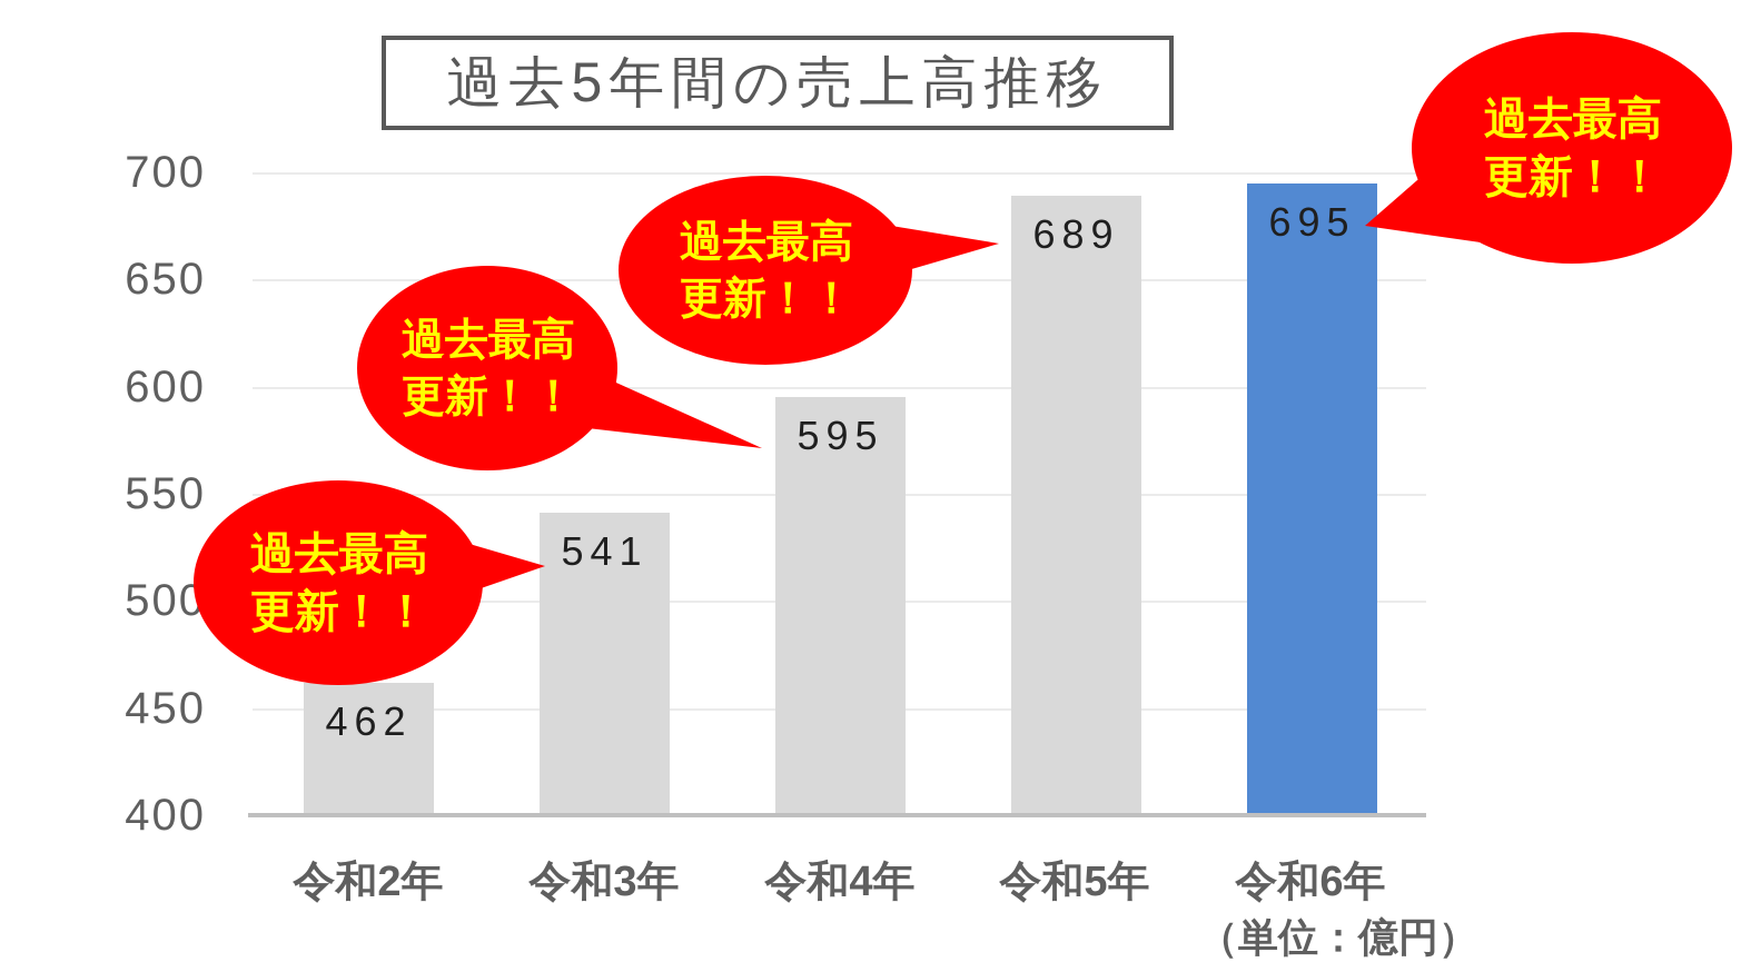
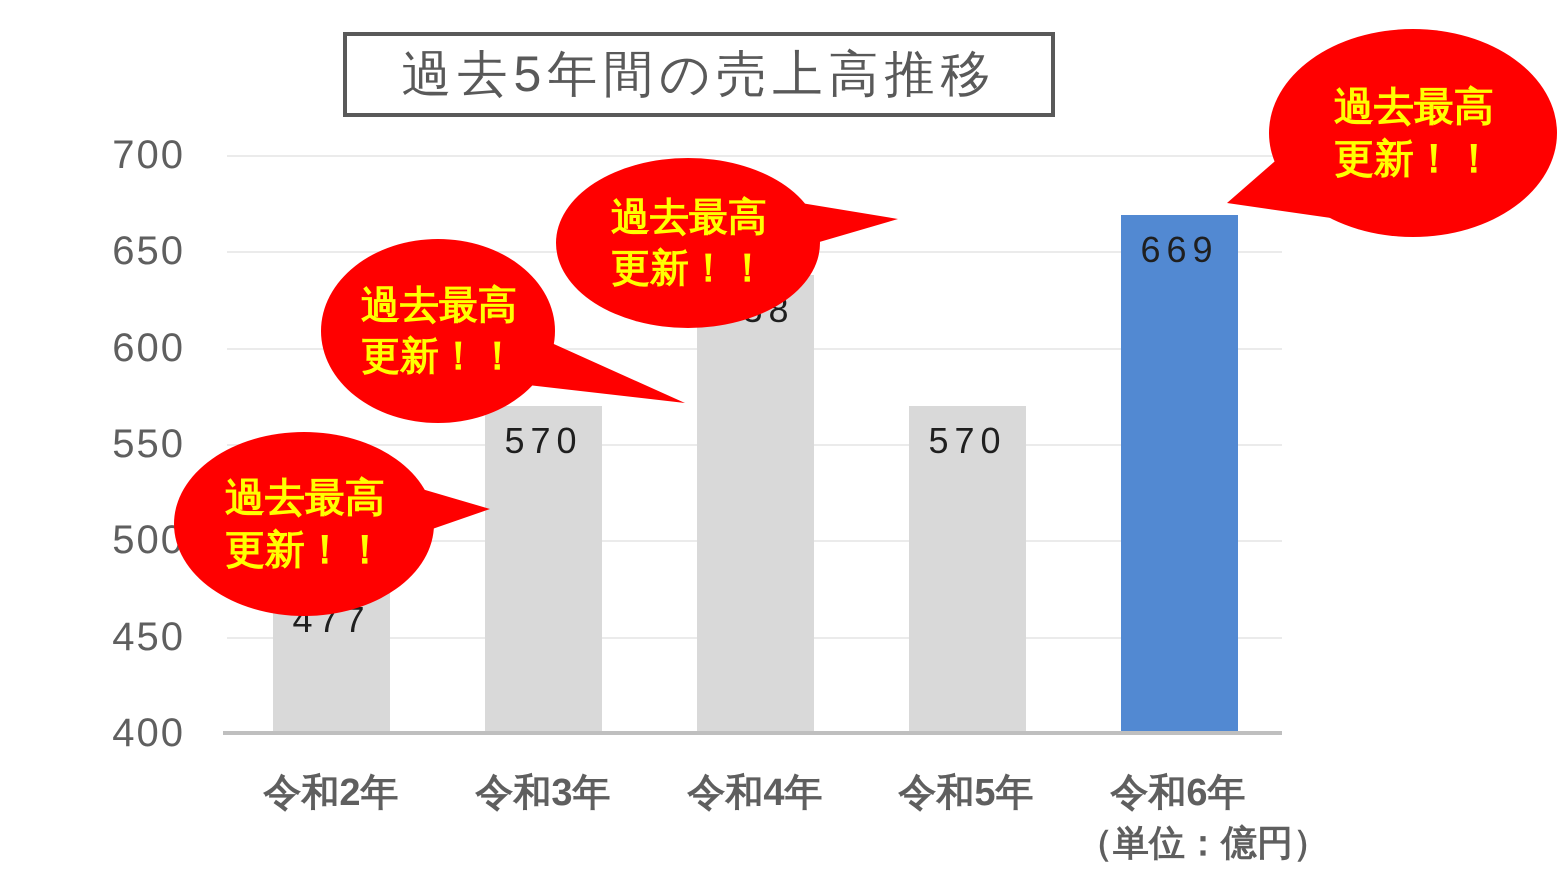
令和2年: 462 -> 477
令和3年: 541 -> 570
令和4年: 595 -> 638
令和5年: 689 -> 570
令和6年: 695 -> 669
